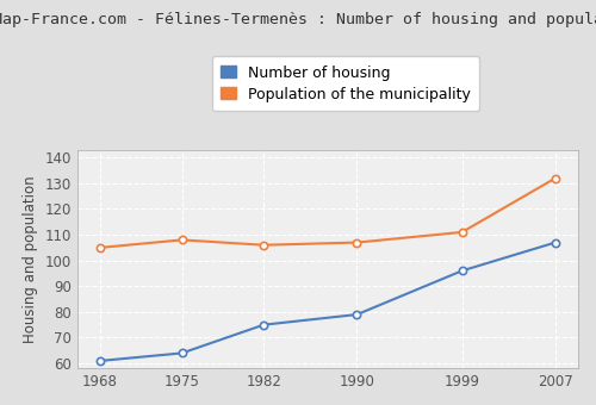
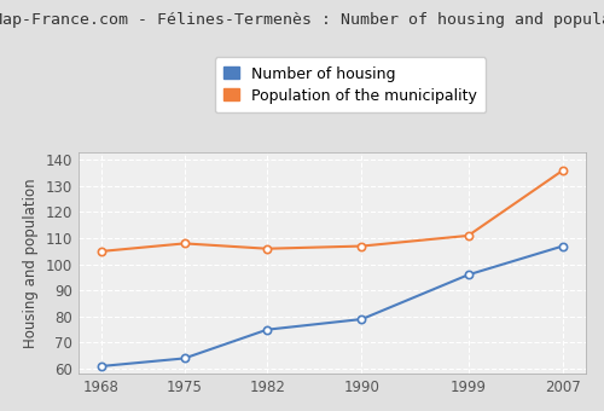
Population of the municipality/2007: 132 -> 136
